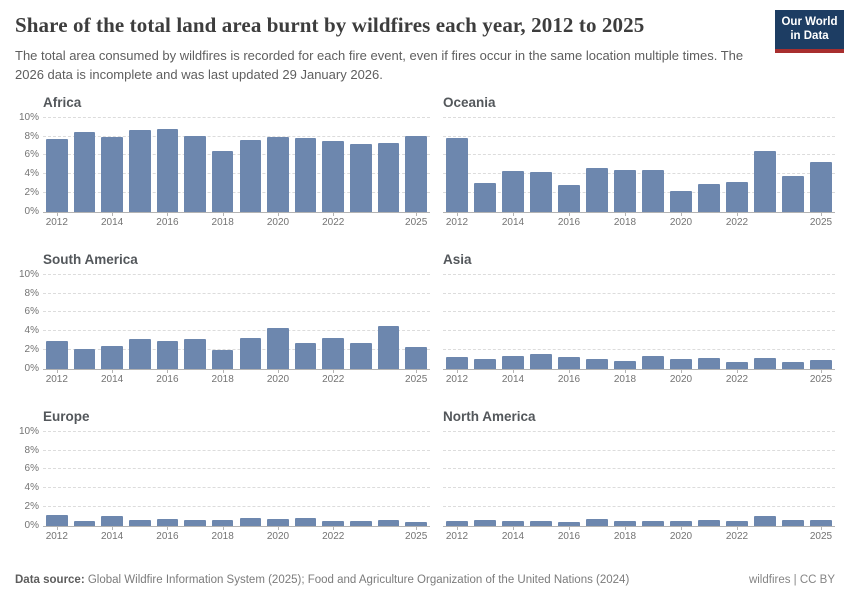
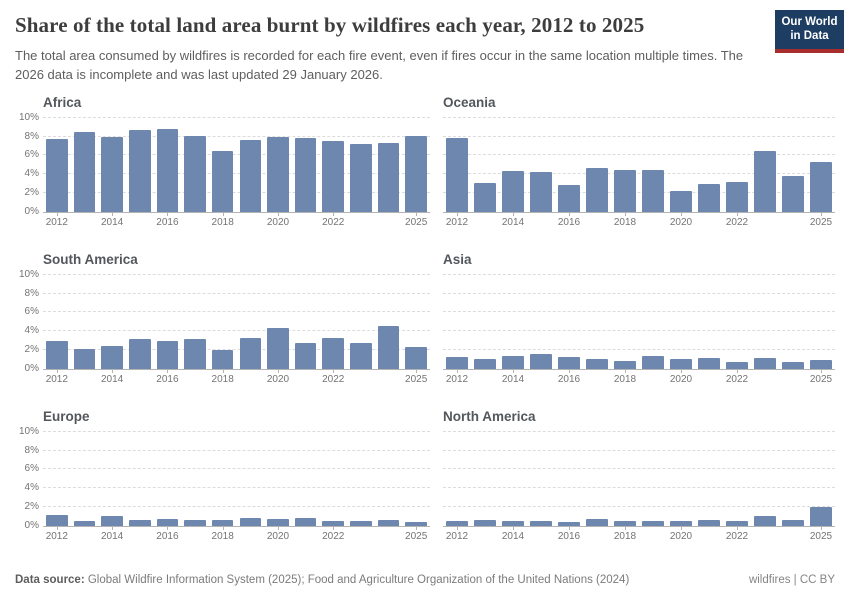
North America/2025: 1% -> 2%
